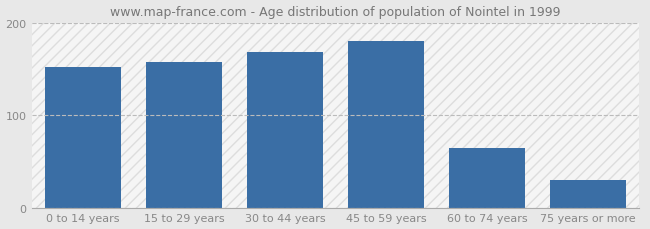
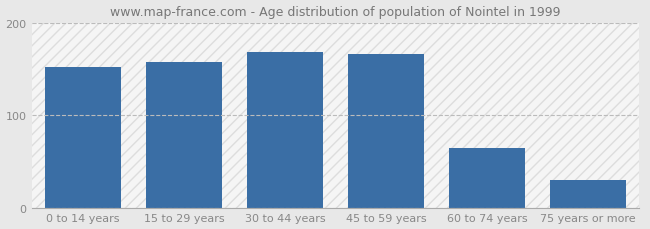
45 to 59 years: 180 -> 166
